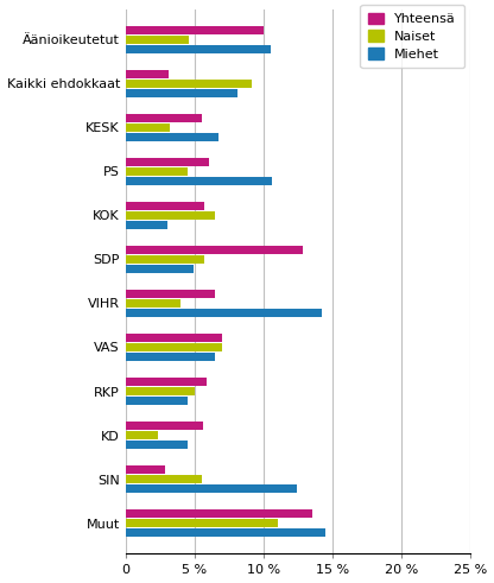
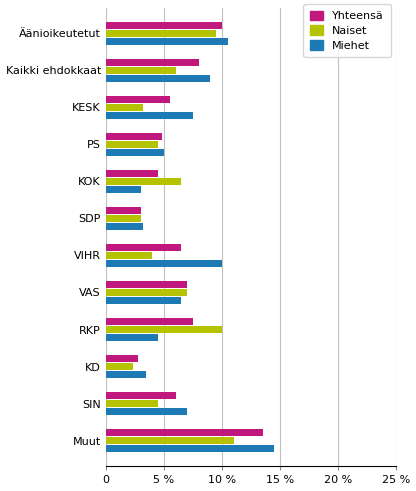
Naiset/Äänioikeutetut: 4.6 % -> 9.5 %
Yhteensä/Kaikki ehdokkaat: 3.1 % -> 8.0 %
Naiset/Kaikki ehdokkaat: 9.1 % -> 6.0 %
Miehet/Kaikki ehdokkaat: 8.1 % -> 9.0 %
Miehet/KESK: 6.7 % -> 7.5 %
Yhteensä/PS: 6.0 % -> 4.8 %
Miehet/PS: 10.6 % -> 5.0 %
Yhteensä/KOK: 5.7 % -> 4.5 %
Yhteensä/SDP: 12.8 % -> 3.0 %
Naiset/SDP: 5.7 % -> 3.0 %
Miehet/SDP: 4.9 % -> 3.2 %
Miehet/VIHR: 14.2 % -> 10.0 %
Yhteensä/RKP: 5.9 % -> 7.5 %
Naiset/RKP: 5.0 % -> 10.0 %
Yhteensä/KD: 5.6 % -> 2.8 %
Miehet/KD: 4.5 % -> 3.5 %
Yhteensä/SIN: 2.9 % -> 6.0 %
Naiset/SIN: 5.5 % -> 4.5 %
Miehet/SIN: 12.4 % -> 7.0 %
